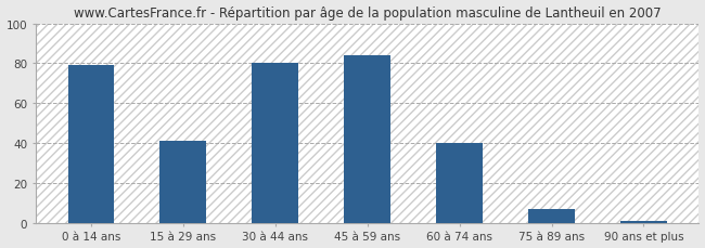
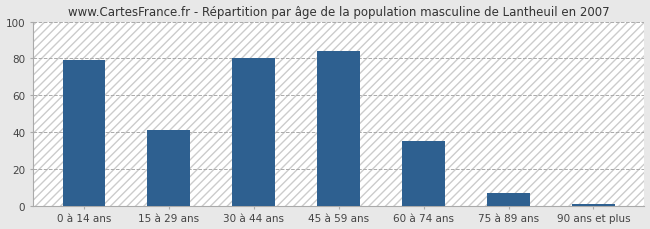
60 à 74 ans: 40 -> 35
